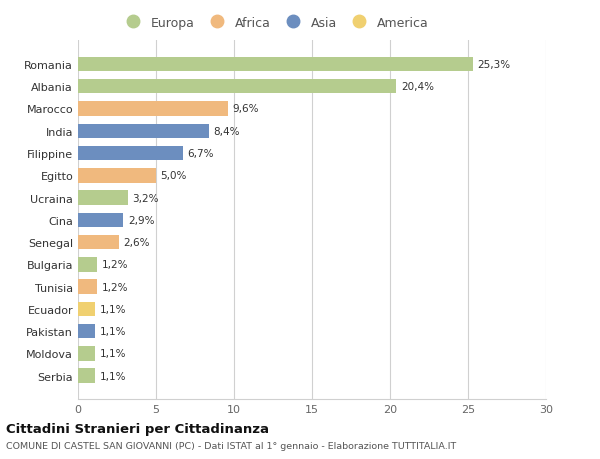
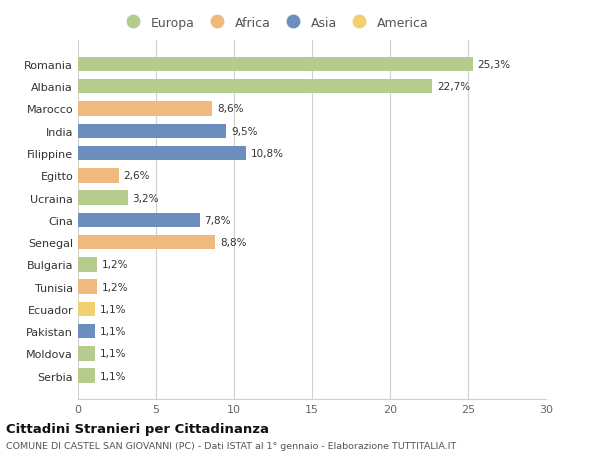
Albania: 20,4% -> 22,7%
Marocco: 9,6% -> 8,6%
India: 8,4% -> 9,5%
Filippine: 6,7% -> 10,8%
Egitto: 5,0% -> 2,6%
Cina: 2,9% -> 7,8%
Senegal: 2,6% -> 8,8%
